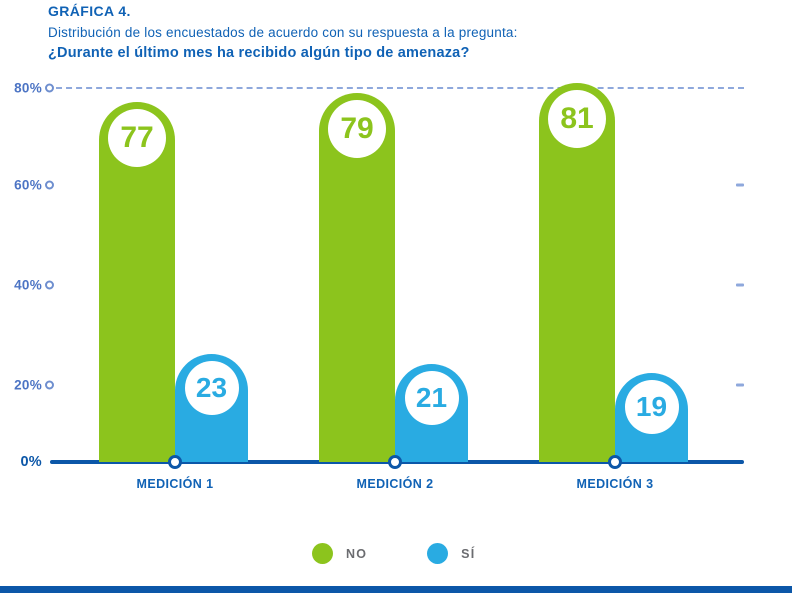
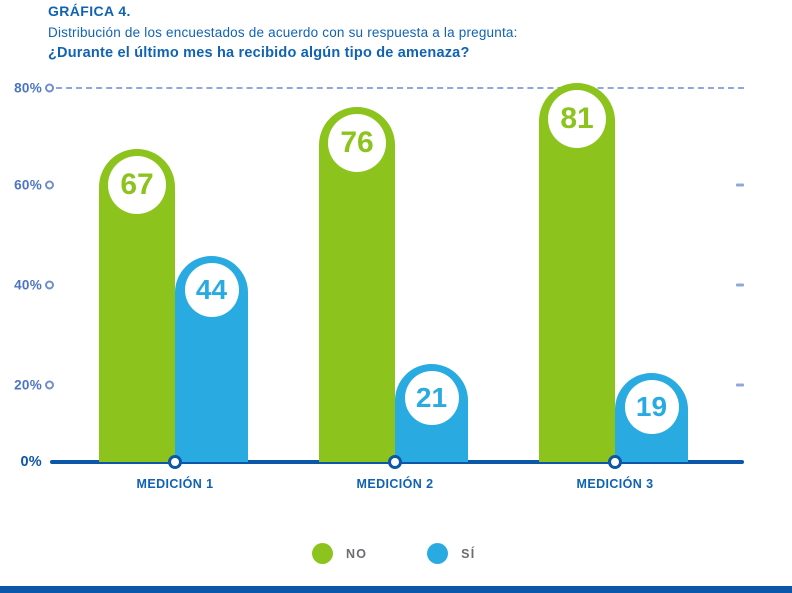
NO/MEDICIÓN 1: 77 -> 67
SÍ/MEDICIÓN 1: 23 -> 44
NO/MEDICIÓN 2: 79 -> 76
